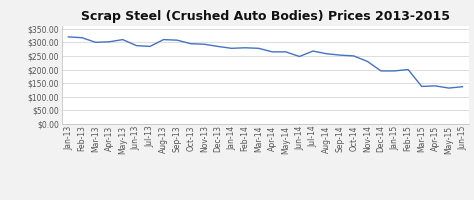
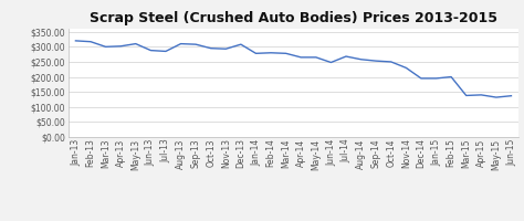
Dec-13: $285 -> $308
